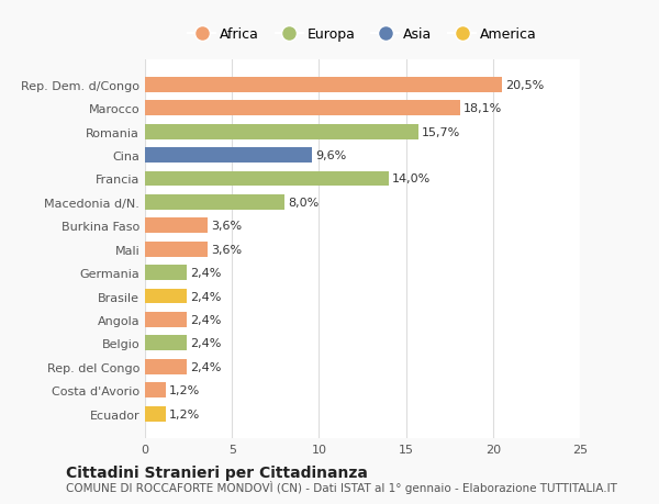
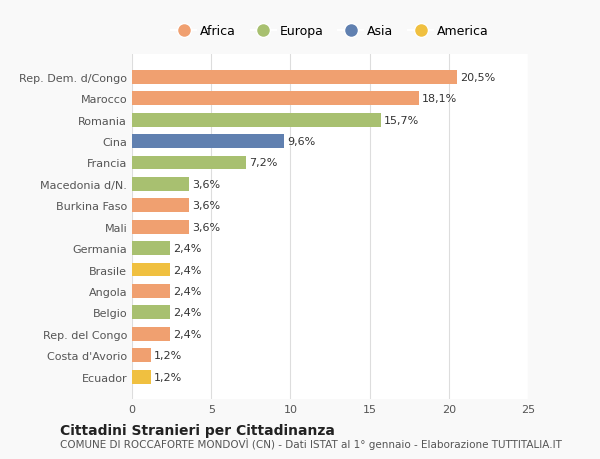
Francia: 14,0% -> 7,2%
Macedonia d/N.: 8,0% -> 3,6%
